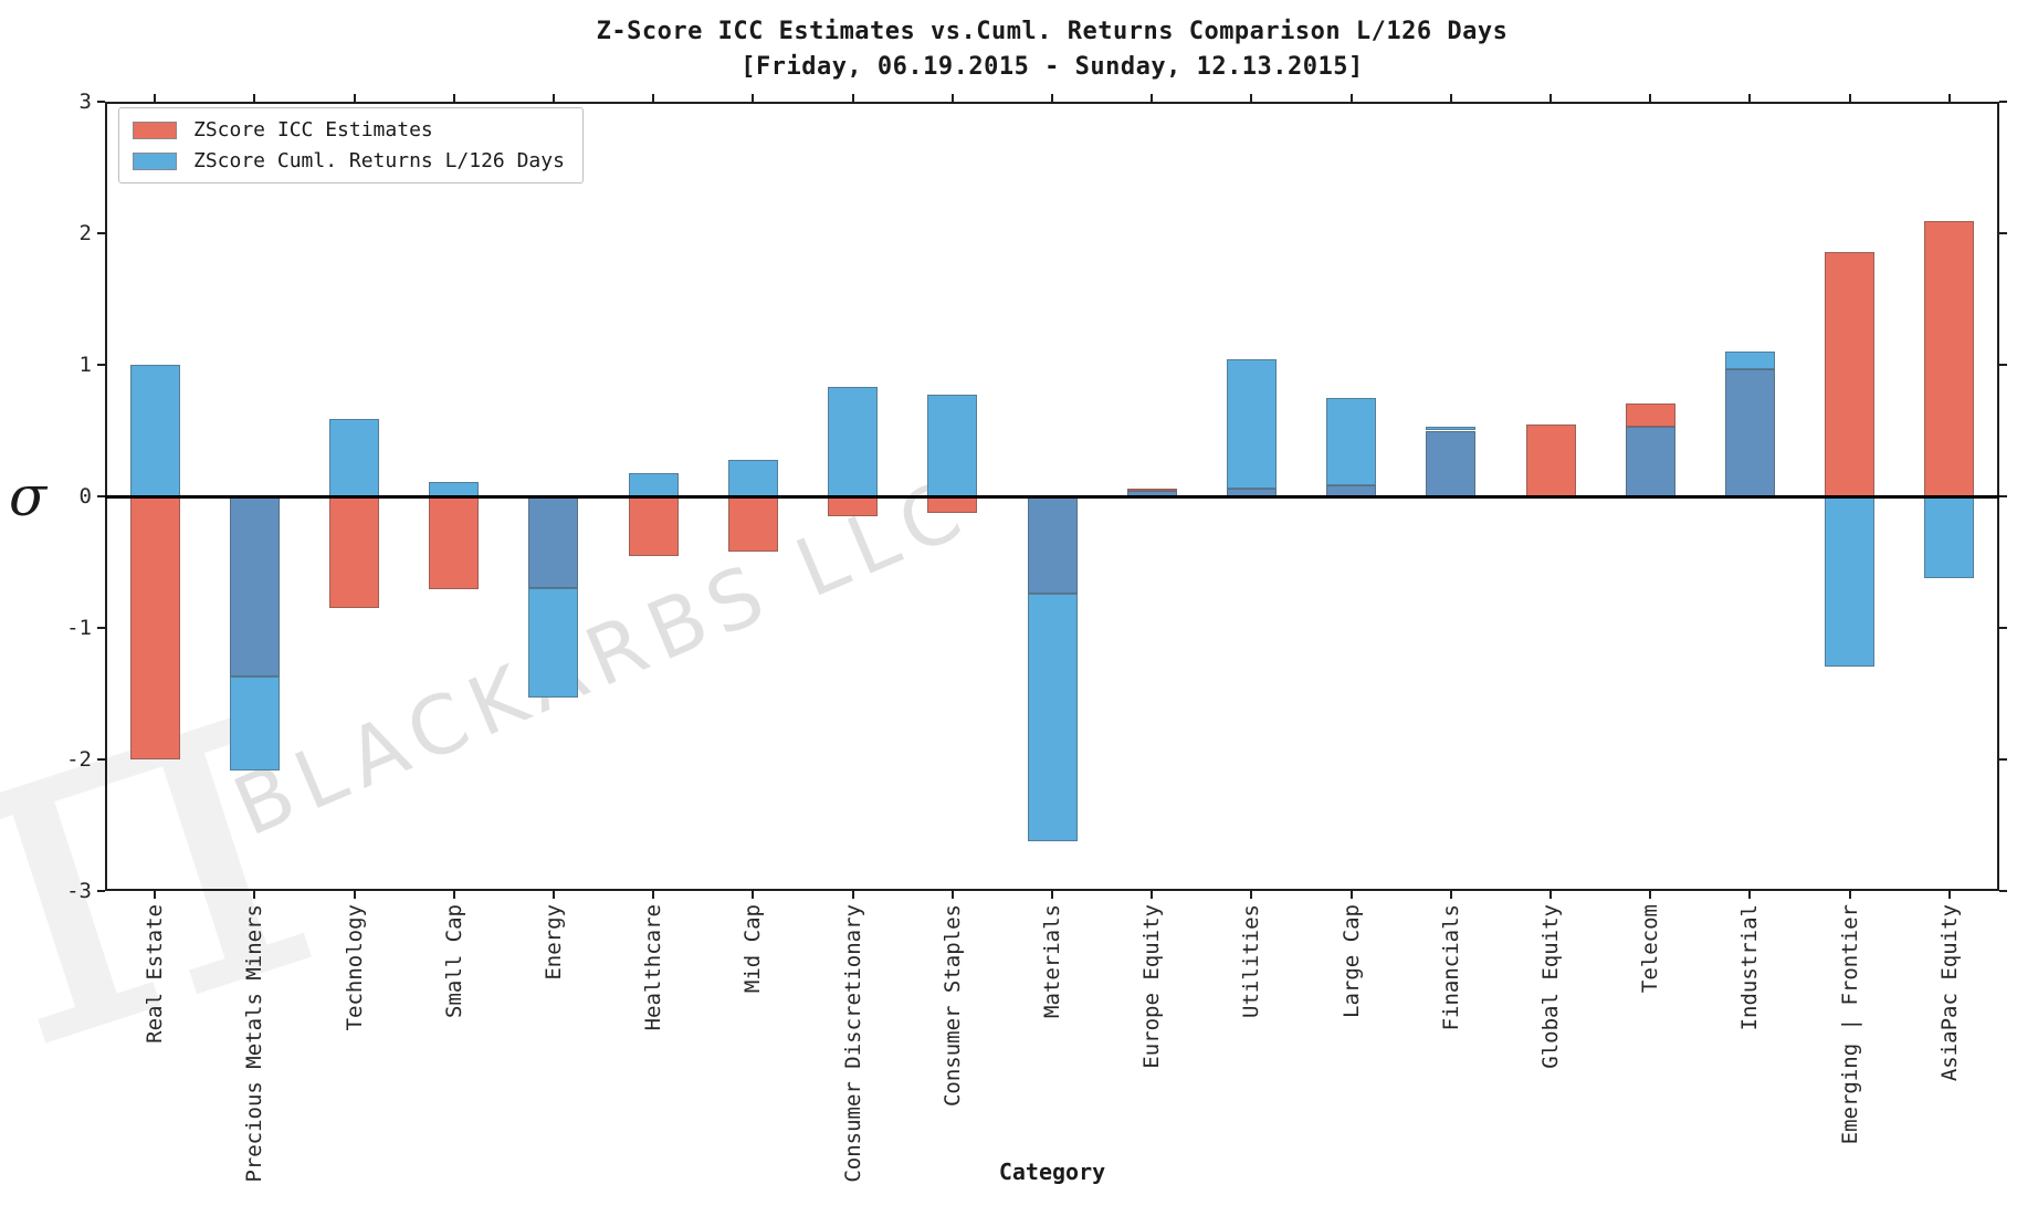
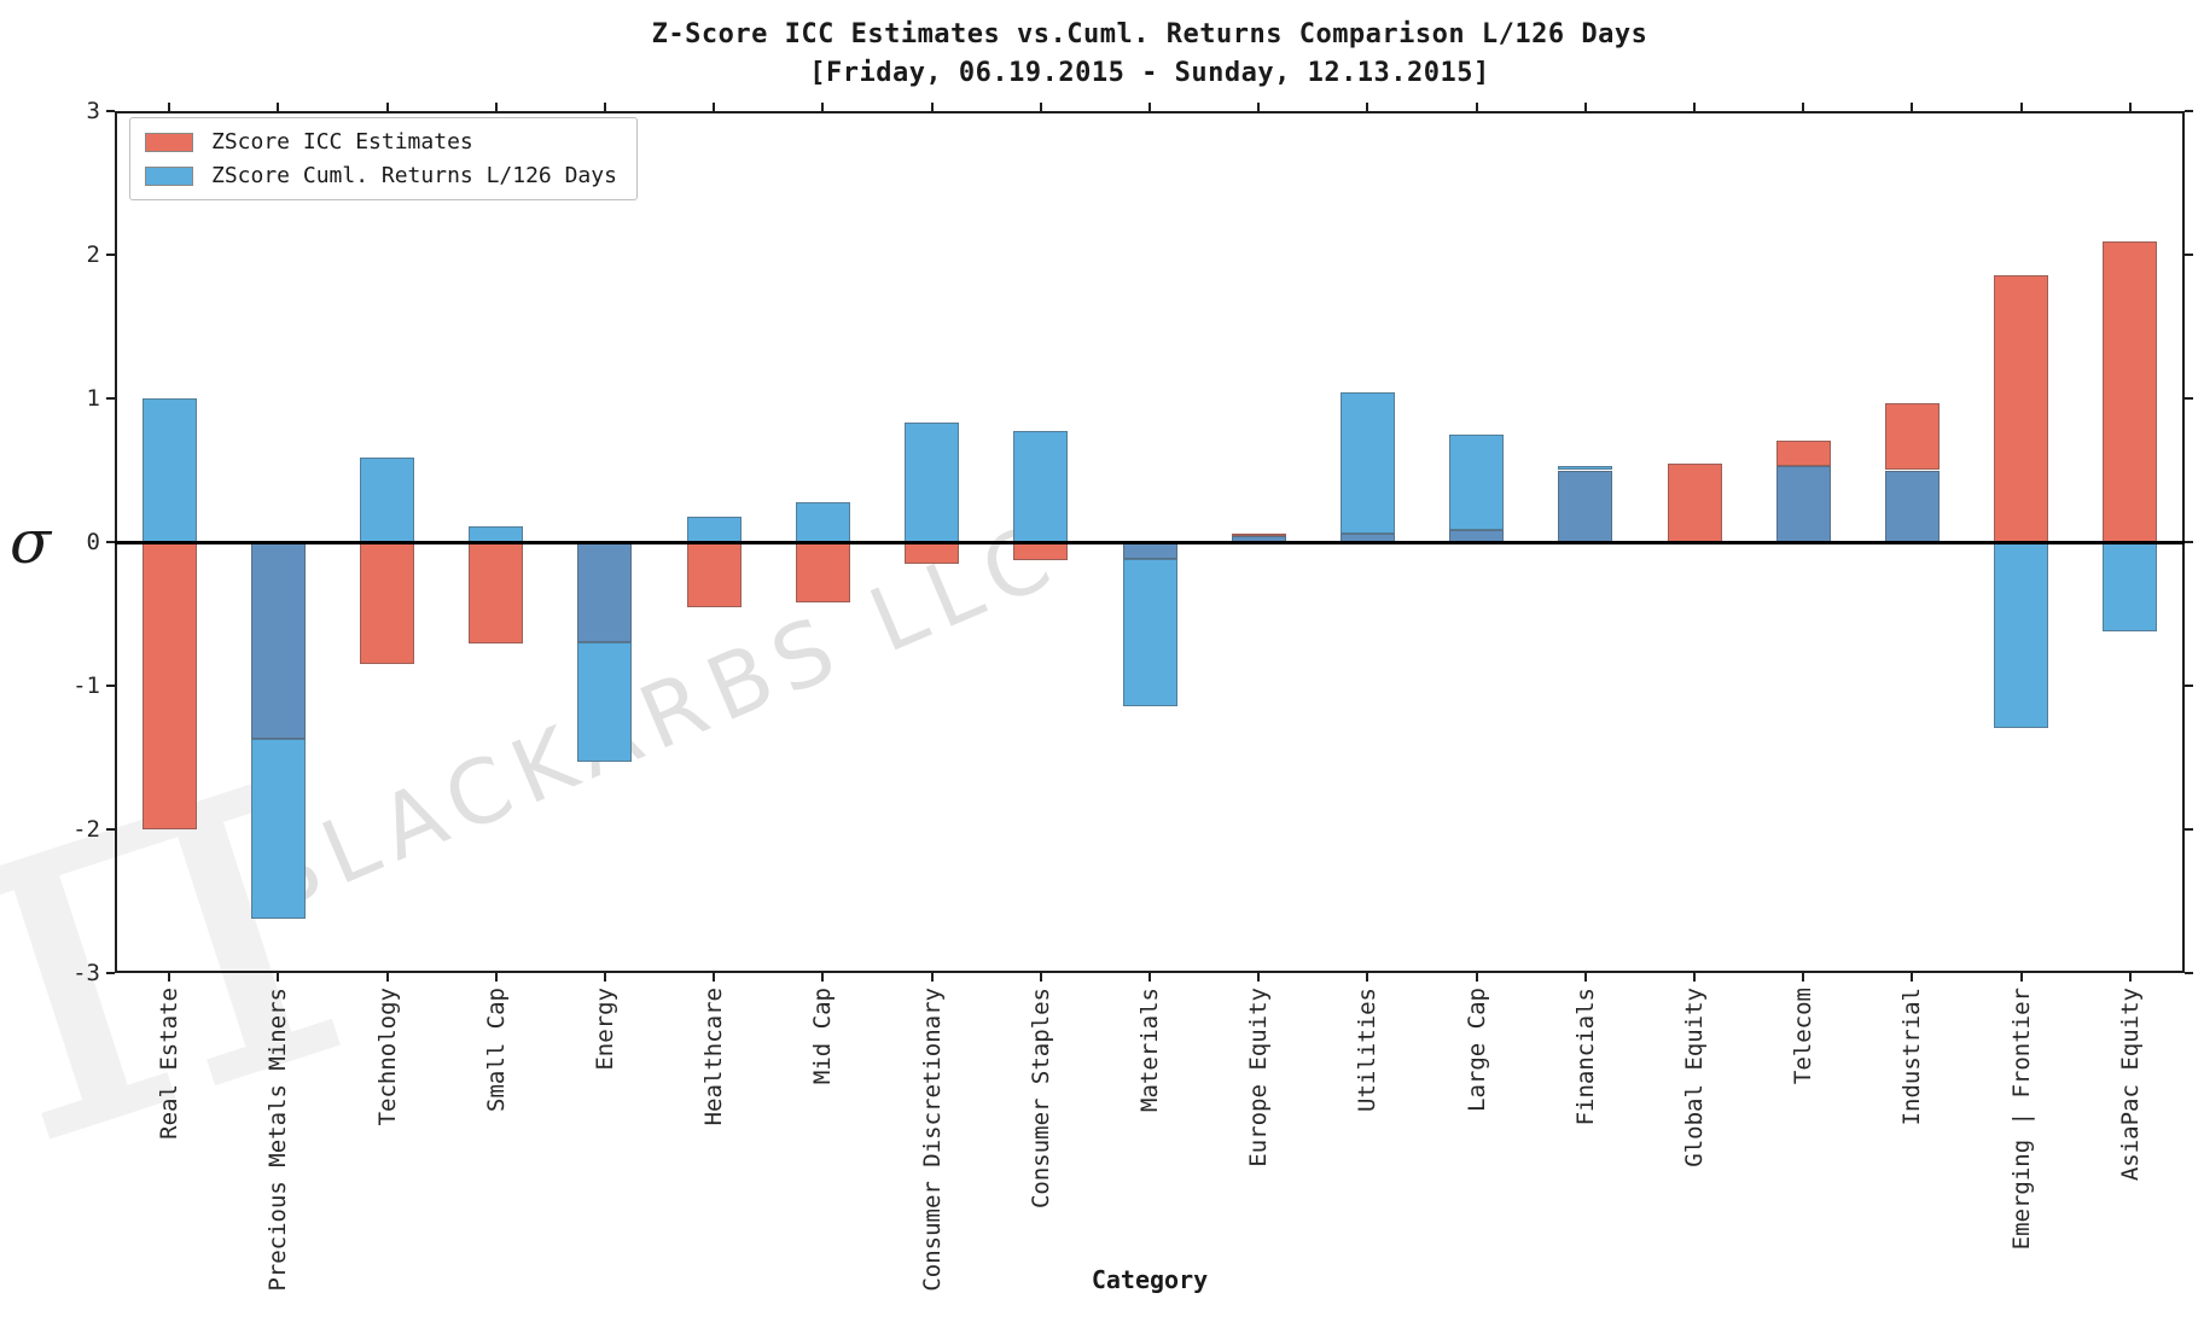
ZScore Cuml. Returns L/126 Days/Precious Metals Miners: -2.08 -> -2.62
ZScore ICC Estimates/Materials: -0.74 -> -0.12
ZScore Cuml. Returns L/126 Days/Materials: -2.62 -> -1.14
ZScore Cuml. Returns L/126 Days/Industrial: 1.10 -> 0.50
